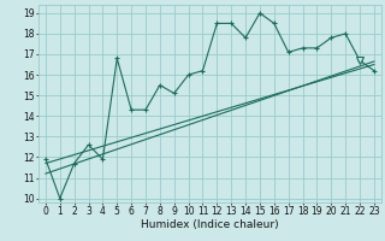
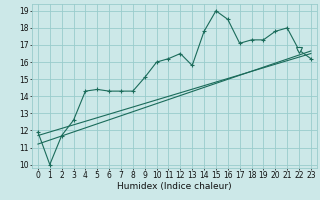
4: 11.9 -> 14.3
5: 16.8 -> 14.4
8: 15.5 -> 14.3
12: 18.5 -> 16.5
13: 18.5 -> 15.8
